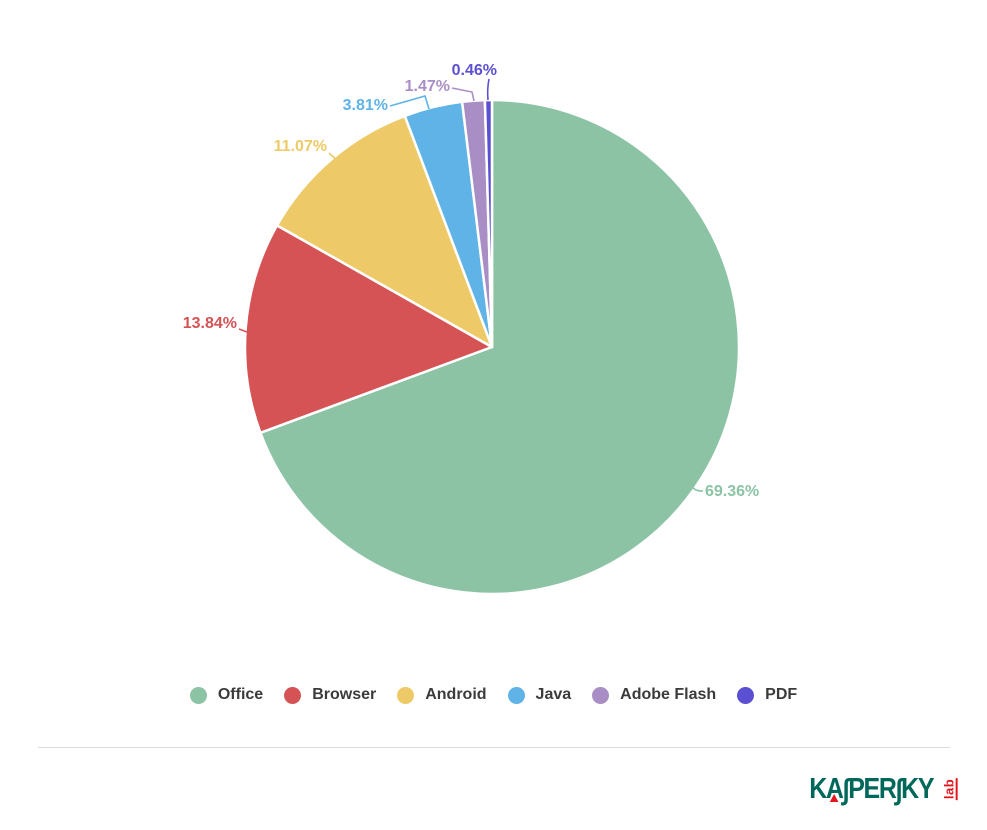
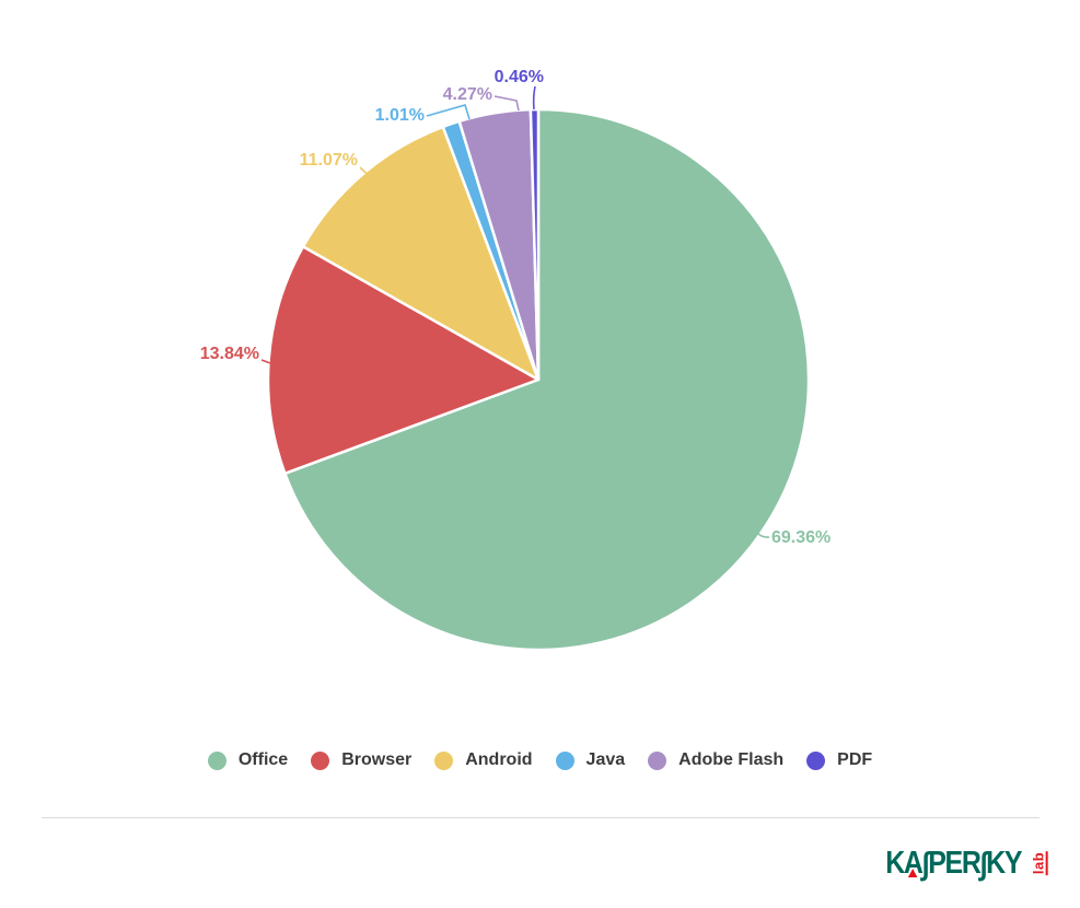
Java: 3.81% -> 1.01%
Adobe Flash: 1.47% -> 4.27%
